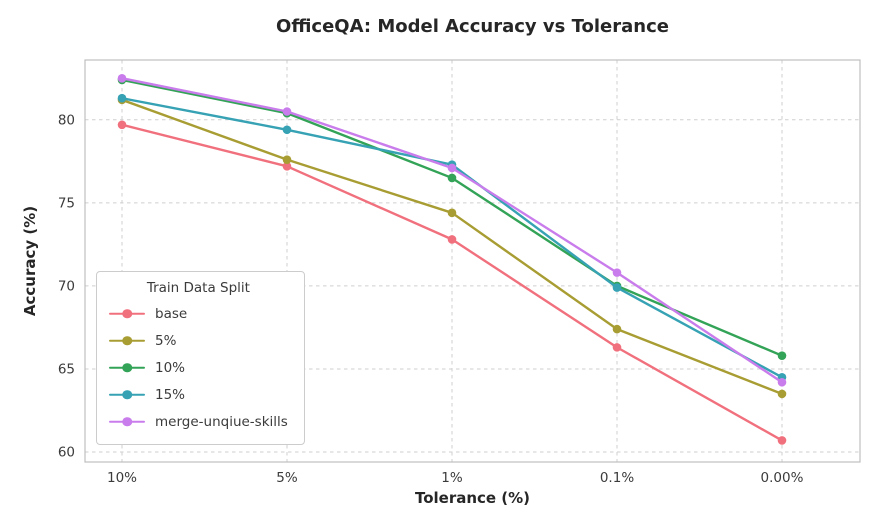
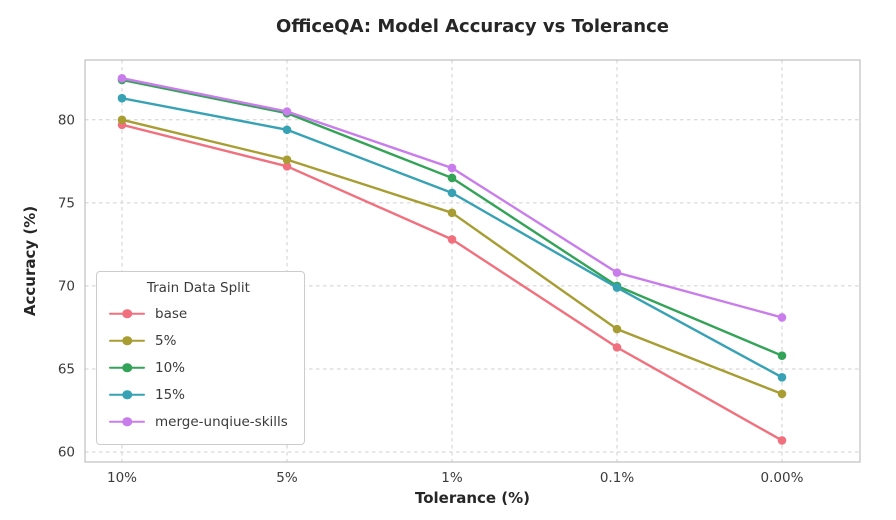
5%/10%: 81.2 -> 80.0
15%/1%: 77.3 -> 75.6
merge-unqiue-skills/0.00%: 64.2 -> 68.1
